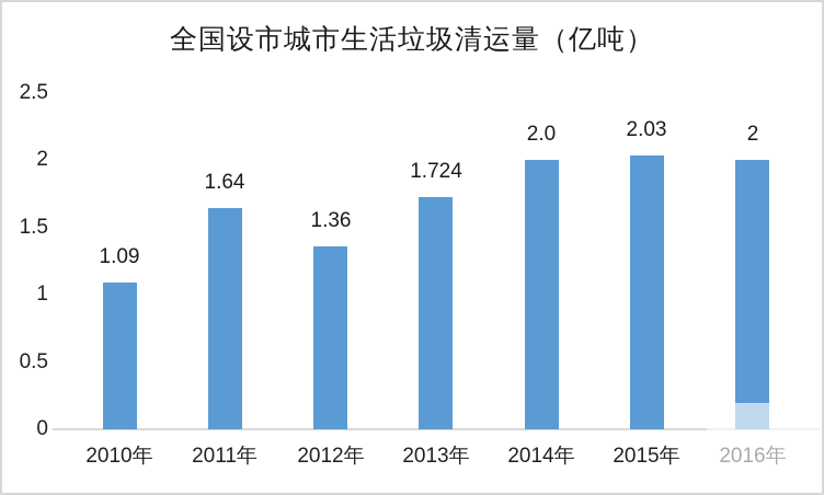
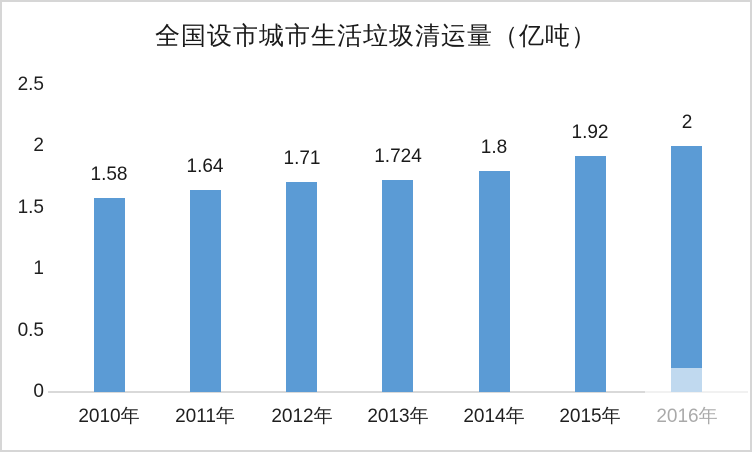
2010年: 1.09 -> 1.58
2012年: 1.36 -> 1.71
2014年: 2.0 -> 1.8
2015年: 2.03 -> 1.92
